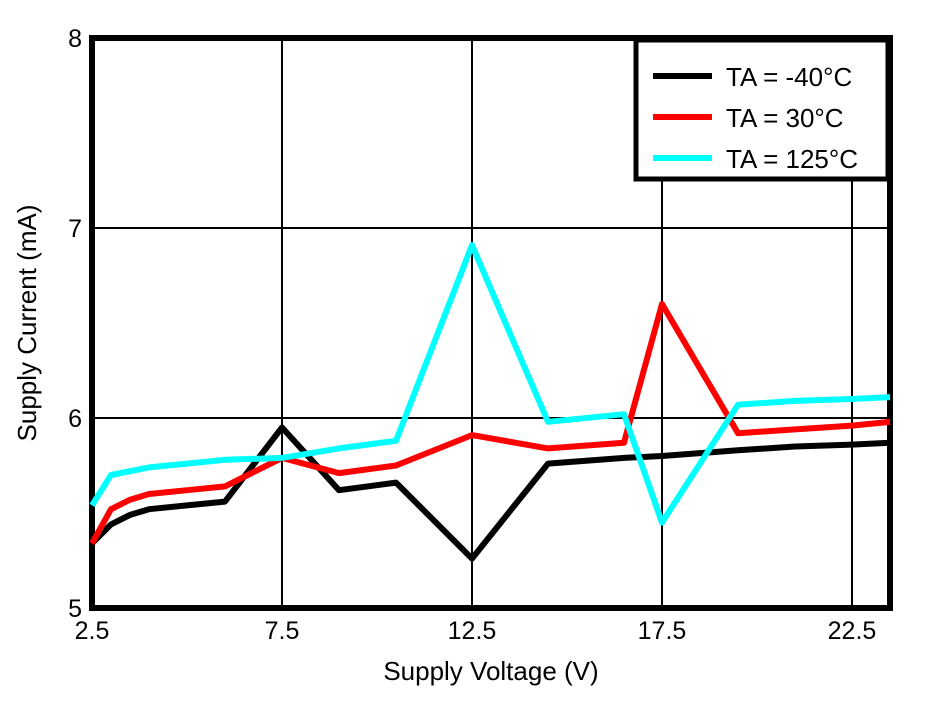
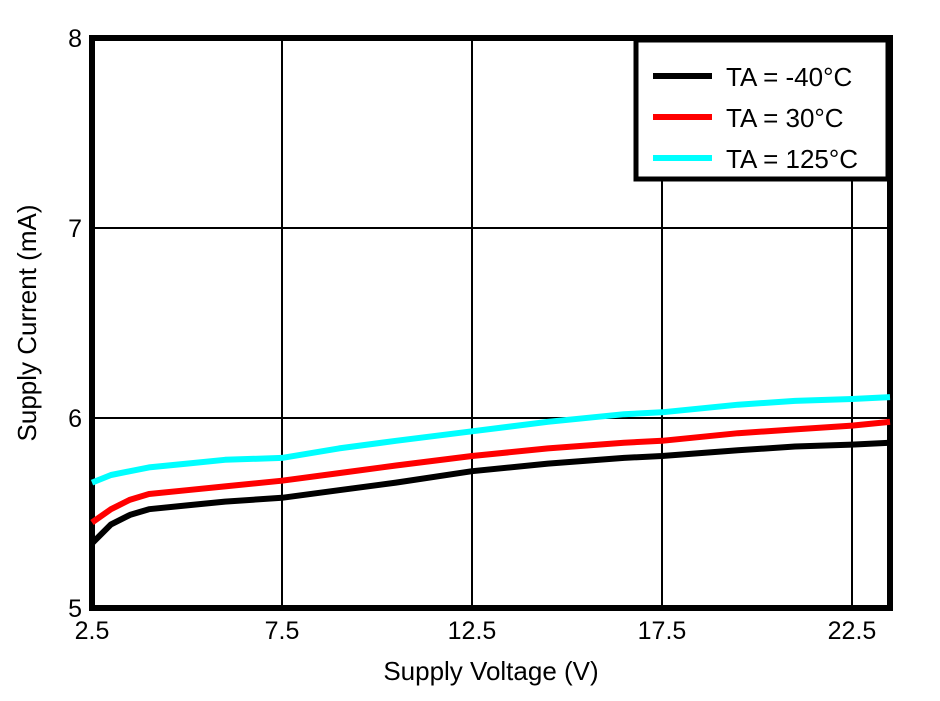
TA = 30°C/2.5: 5.34 -> 5.45
TA = 125°C/2.5: 5.54 -> 5.66
TA = -40°C/7.5: 5.95 -> 5.58
TA = 30°C/7.5: 5.79 -> 5.67
TA = -40°C/12.5: 5.26 -> 5.72
TA = 30°C/12.5: 5.91 -> 5.80
TA = 125°C/12.5: 6.91 -> 5.93
TA = 30°C/17.5: 6.60 -> 5.88
TA = 125°C/17.5: 5.45 -> 6.03
